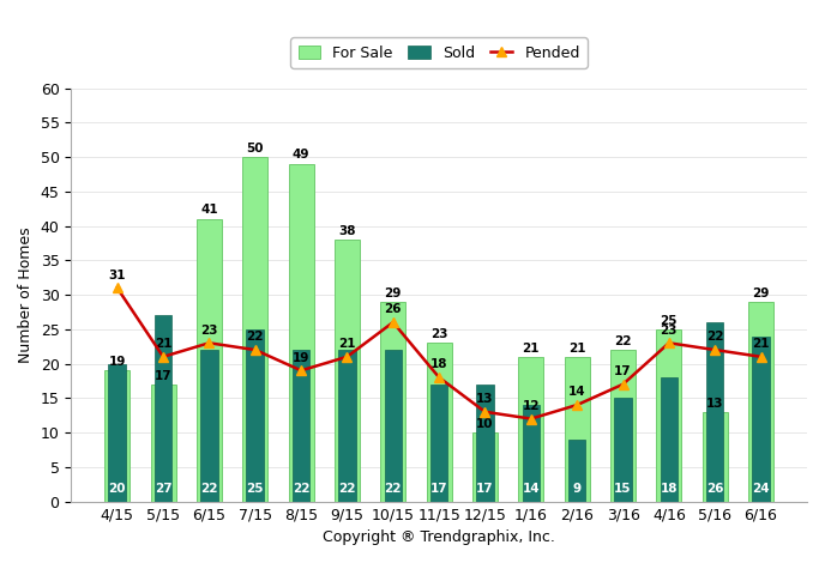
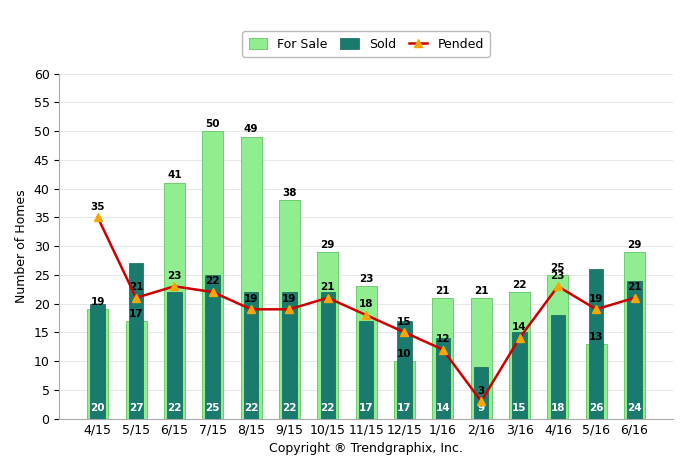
Pended/4/15: 31 -> 35
Pended/9/15: 21 -> 19
Pended/10/15: 26 -> 21
Pended/12/15: 13 -> 15
Pended/2/16: 14 -> 3
Pended/3/16: 17 -> 14
Pended/5/16: 22 -> 19
